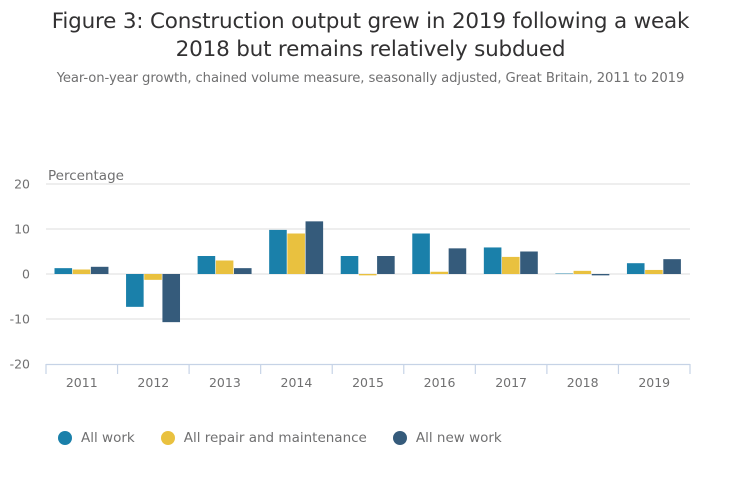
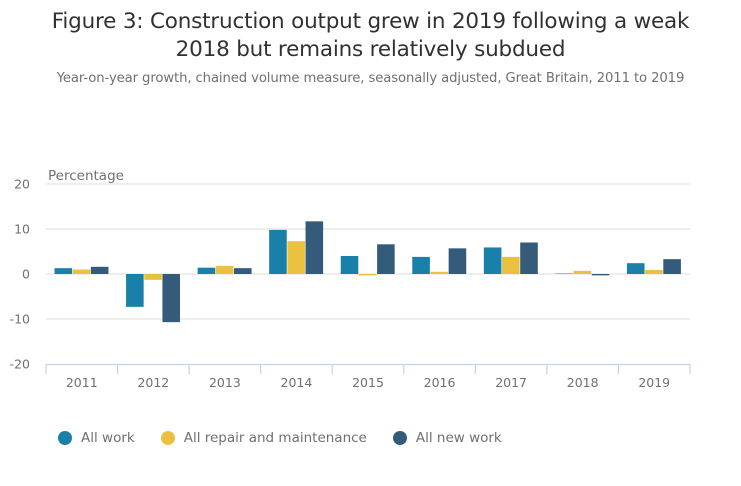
All work/2013: 4 -> 1
All repair and maintenance/2013: 3 -> 2
All repair and maintenance/2014: 9 -> 7
All new work/2015: 4 -> 7
All work/2016: 9 -> 4
All new work/2017: 5 -> 7
